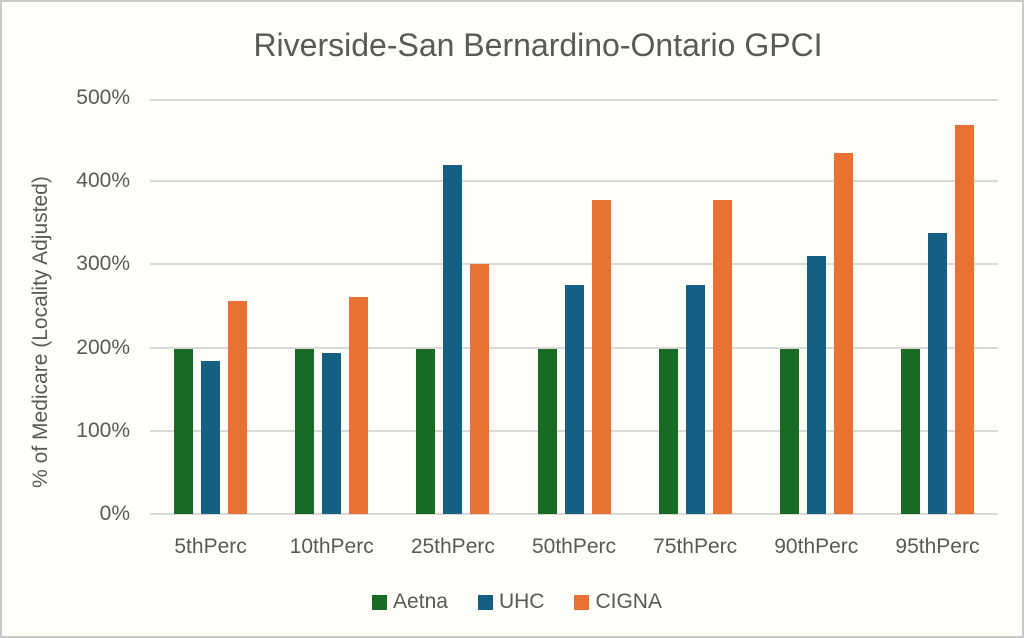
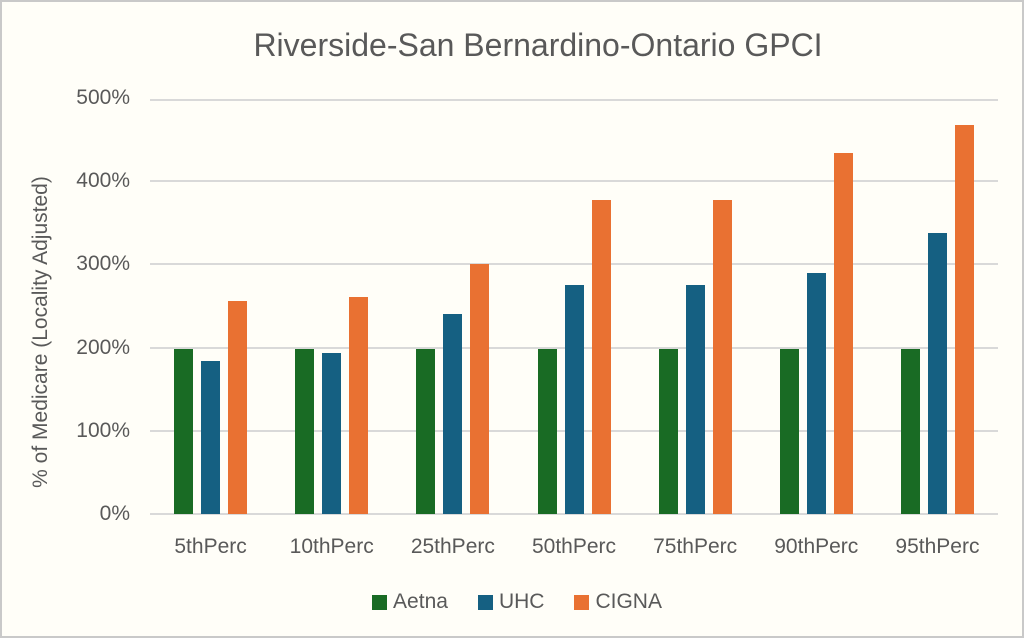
UHC/25thPerc: 420% -> 240%
UHC/90thPerc: 310% -> 290%
